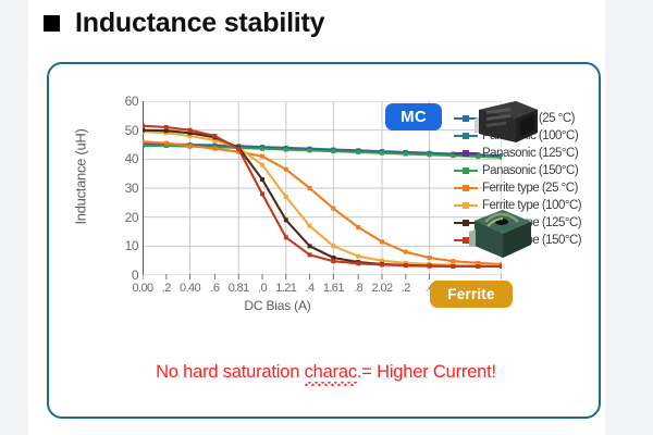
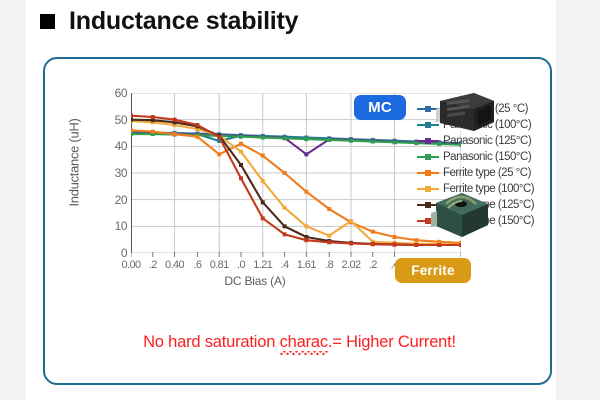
Panasonic (100°C)/0.81: 44 -> 42
Ferrite type (25 °C)/0.81: 42 -> 37
Panasonic (125°C)/1.61: 43 -> 37
Ferrite type (100°C)/2.02: 5 -> 12
